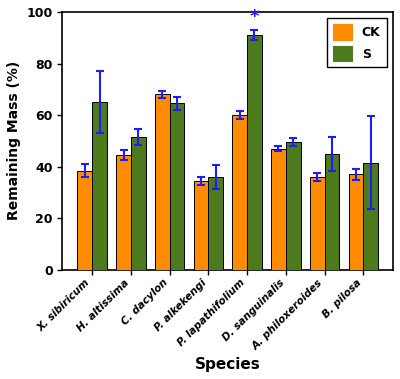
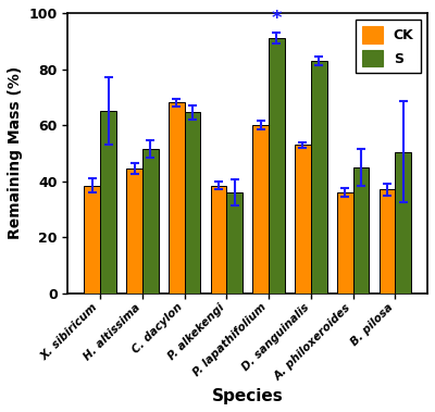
CK/P. alkekengi: 34.5 -> 38.5
CK/D. sanguinalis: 47.0 -> 53.0
S/D. sanguinalis: 49.5 -> 83.0
S/B. pilosa: 41.5 -> 50.5
